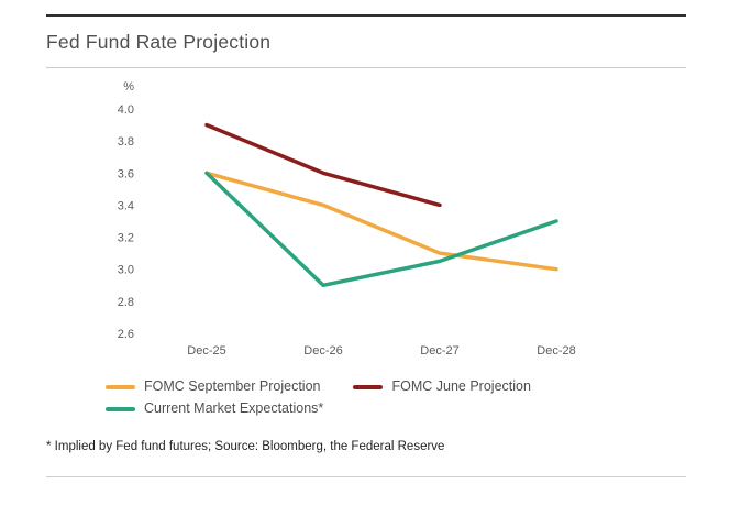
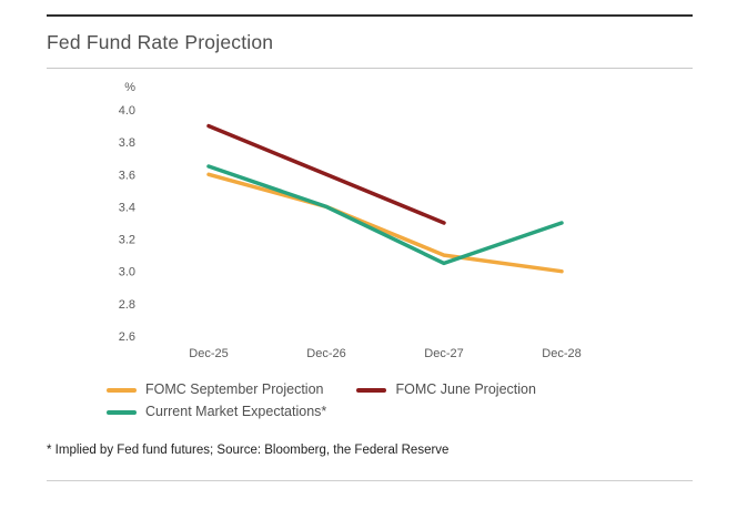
Current Market Expectations*/Dec-25: 3.60 -> 3.65
Current Market Expectations*/Dec-26: 2.90 -> 3.40
FOMC June Projection/Dec-27: 3.4 -> 3.3
